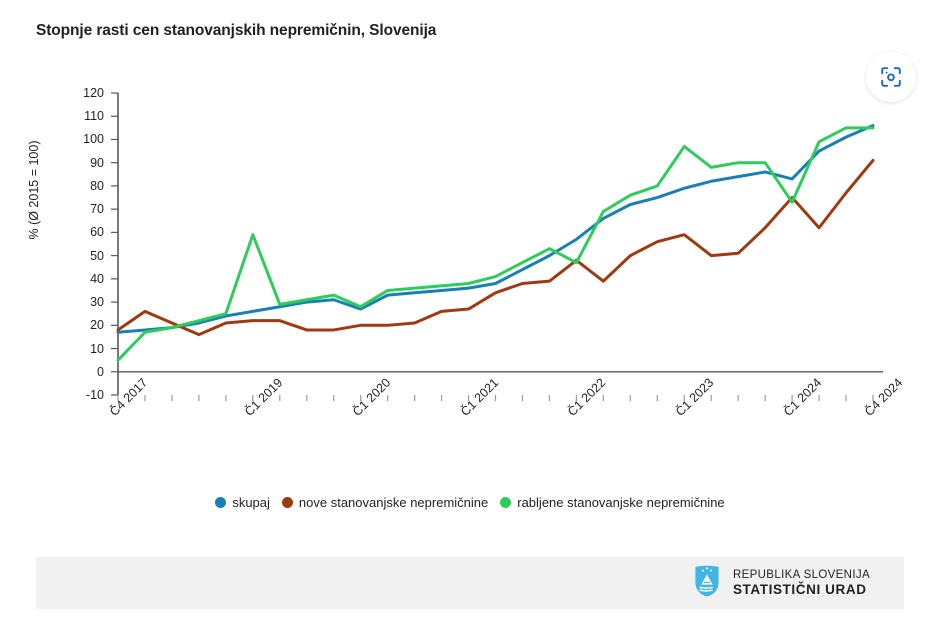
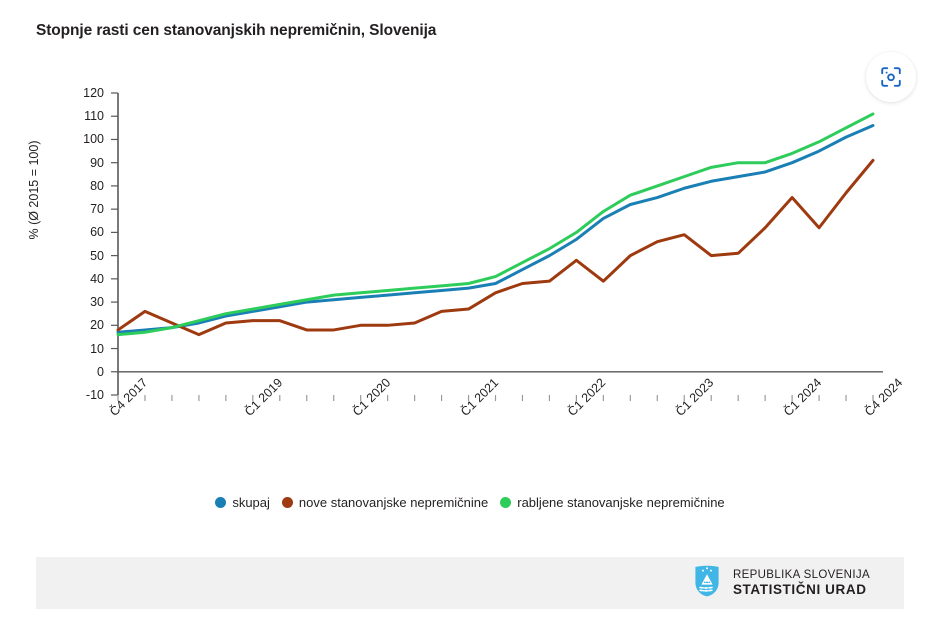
rabljene stanovanjske nepremičnine/Č4 2017: 5 -> 16
rabljene stanovanjske nepremičnine/Č1 2019: 59 -> 27
skupaj/Č1 2020: 27 -> 32
rabljene stanovanjske nepremičnine/Č1 2020: 28 -> 34
rabljene stanovanjske nepremičnine/Č1 2022: 47 -> 60
rabljene stanovanjske nepremičnine/Č1 2023: 97 -> 84
skupaj/Č1 2024: 83 -> 90
rabljene stanovanjske nepremičnine/Č1 2024: 73 -> 94
rabljene stanovanjske nepremičnine/Č4 2024: 105 -> 111
